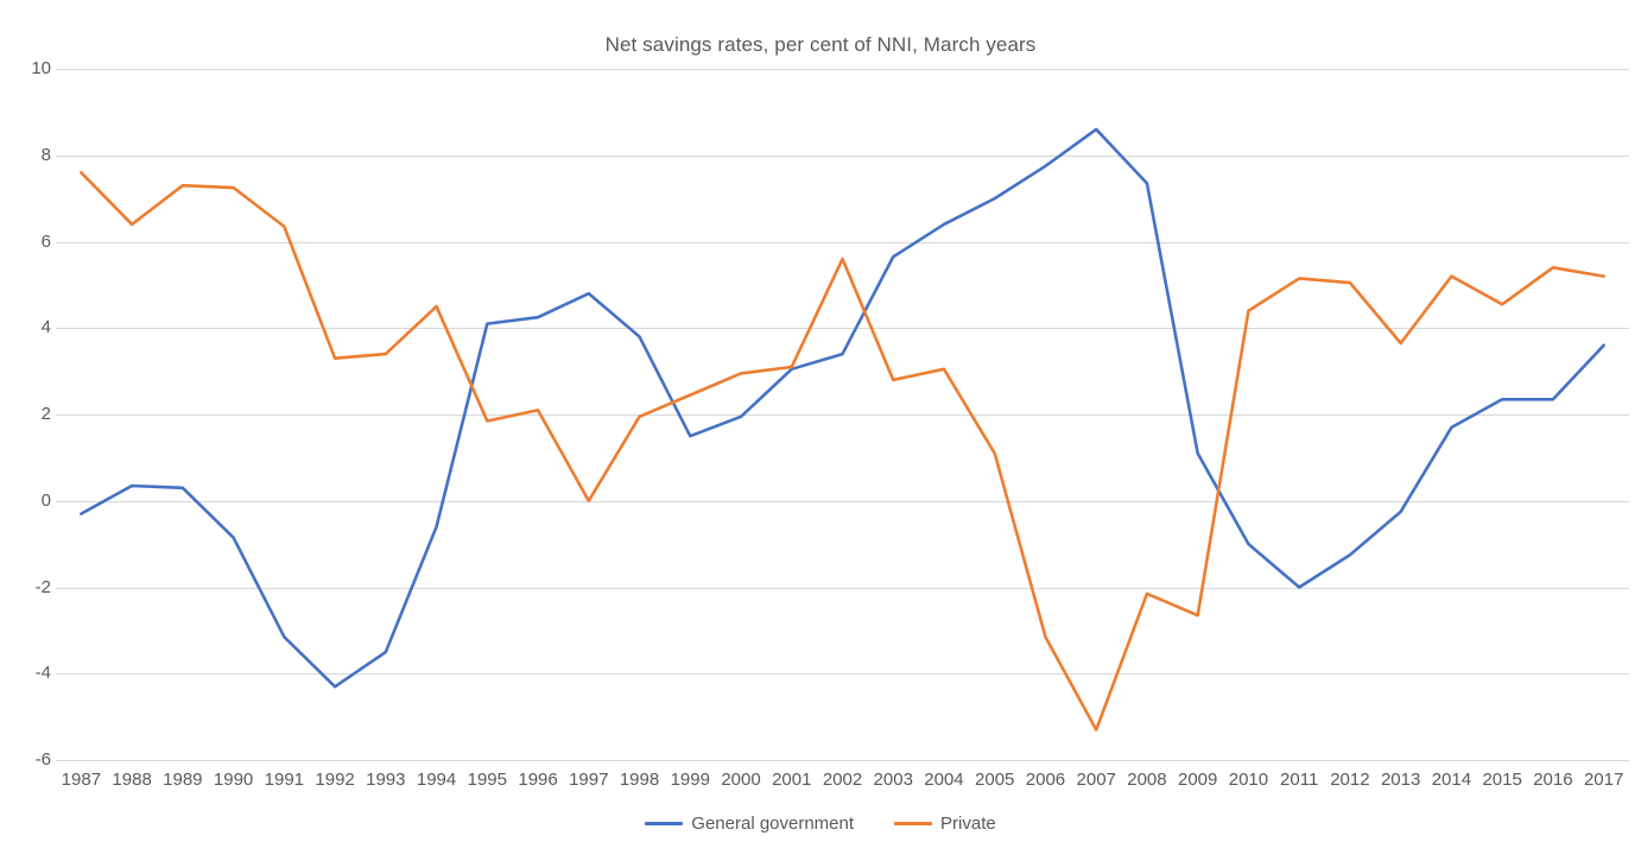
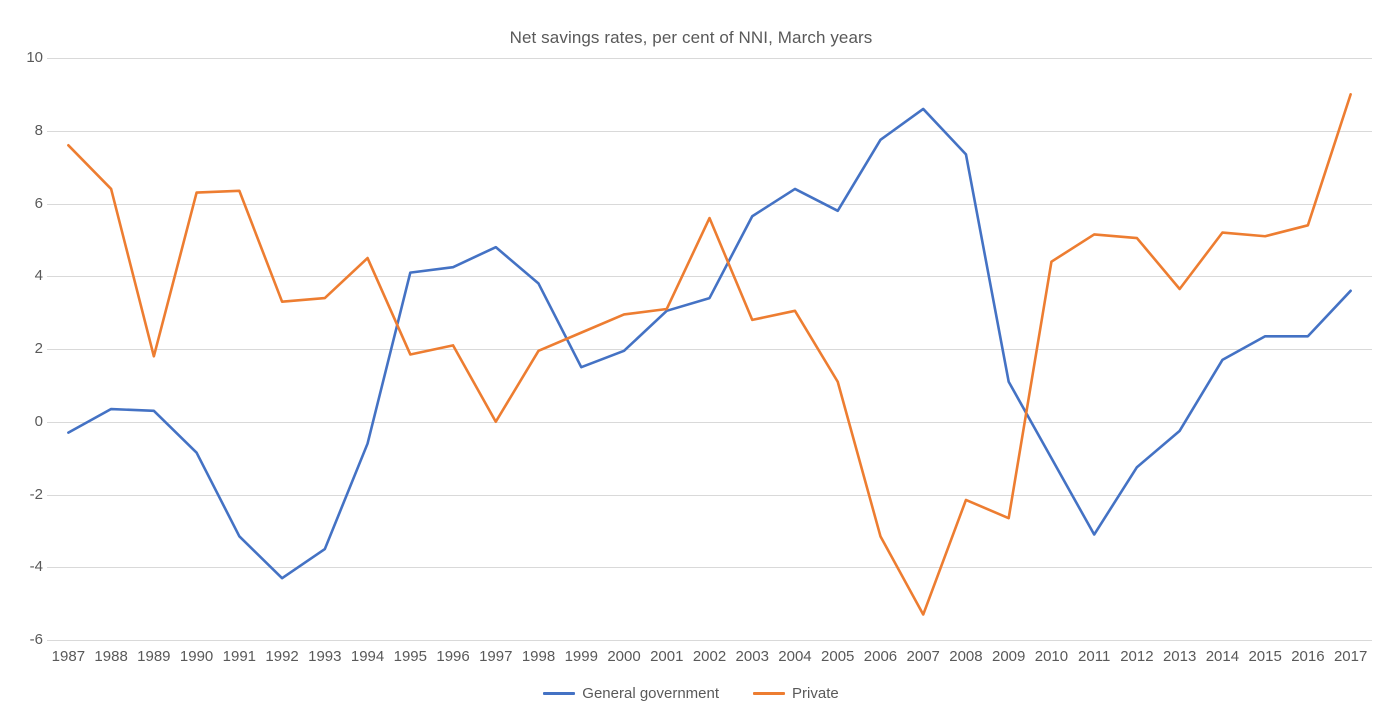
Private/1989: 7.3 -> 1.8
Private/1990: 7.2 -> 6.3
General government/2005: 7.0 -> 5.8
General government/2011: -2.0 -> -3.1
Private/2015: 4.5 -> 5.1
Private/2017: 5.2 -> 9.0
